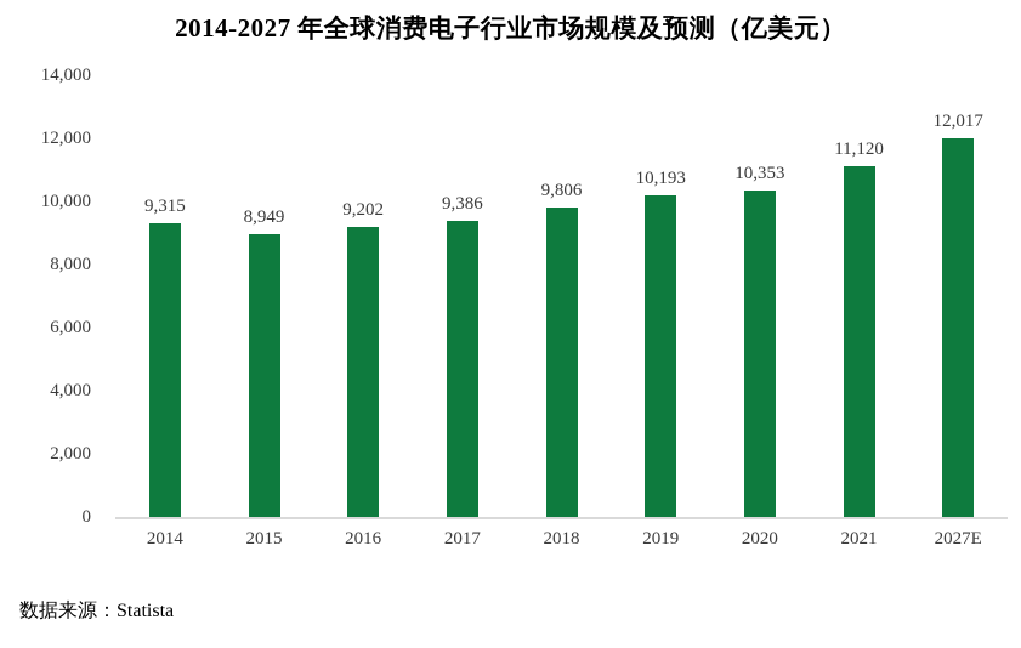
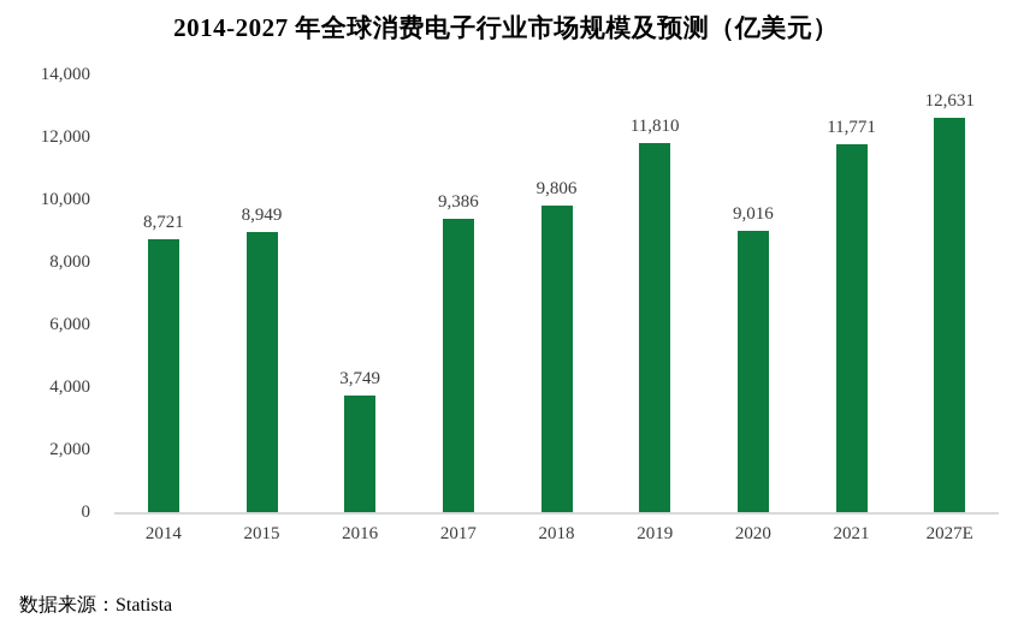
2014: 9,315 -> 8,721
2016: 9,202 -> 3,749
2019: 10,193 -> 11,810
2020: 10,353 -> 9,016
2021: 11,120 -> 11,771
2027E: 12,017 -> 12,631
